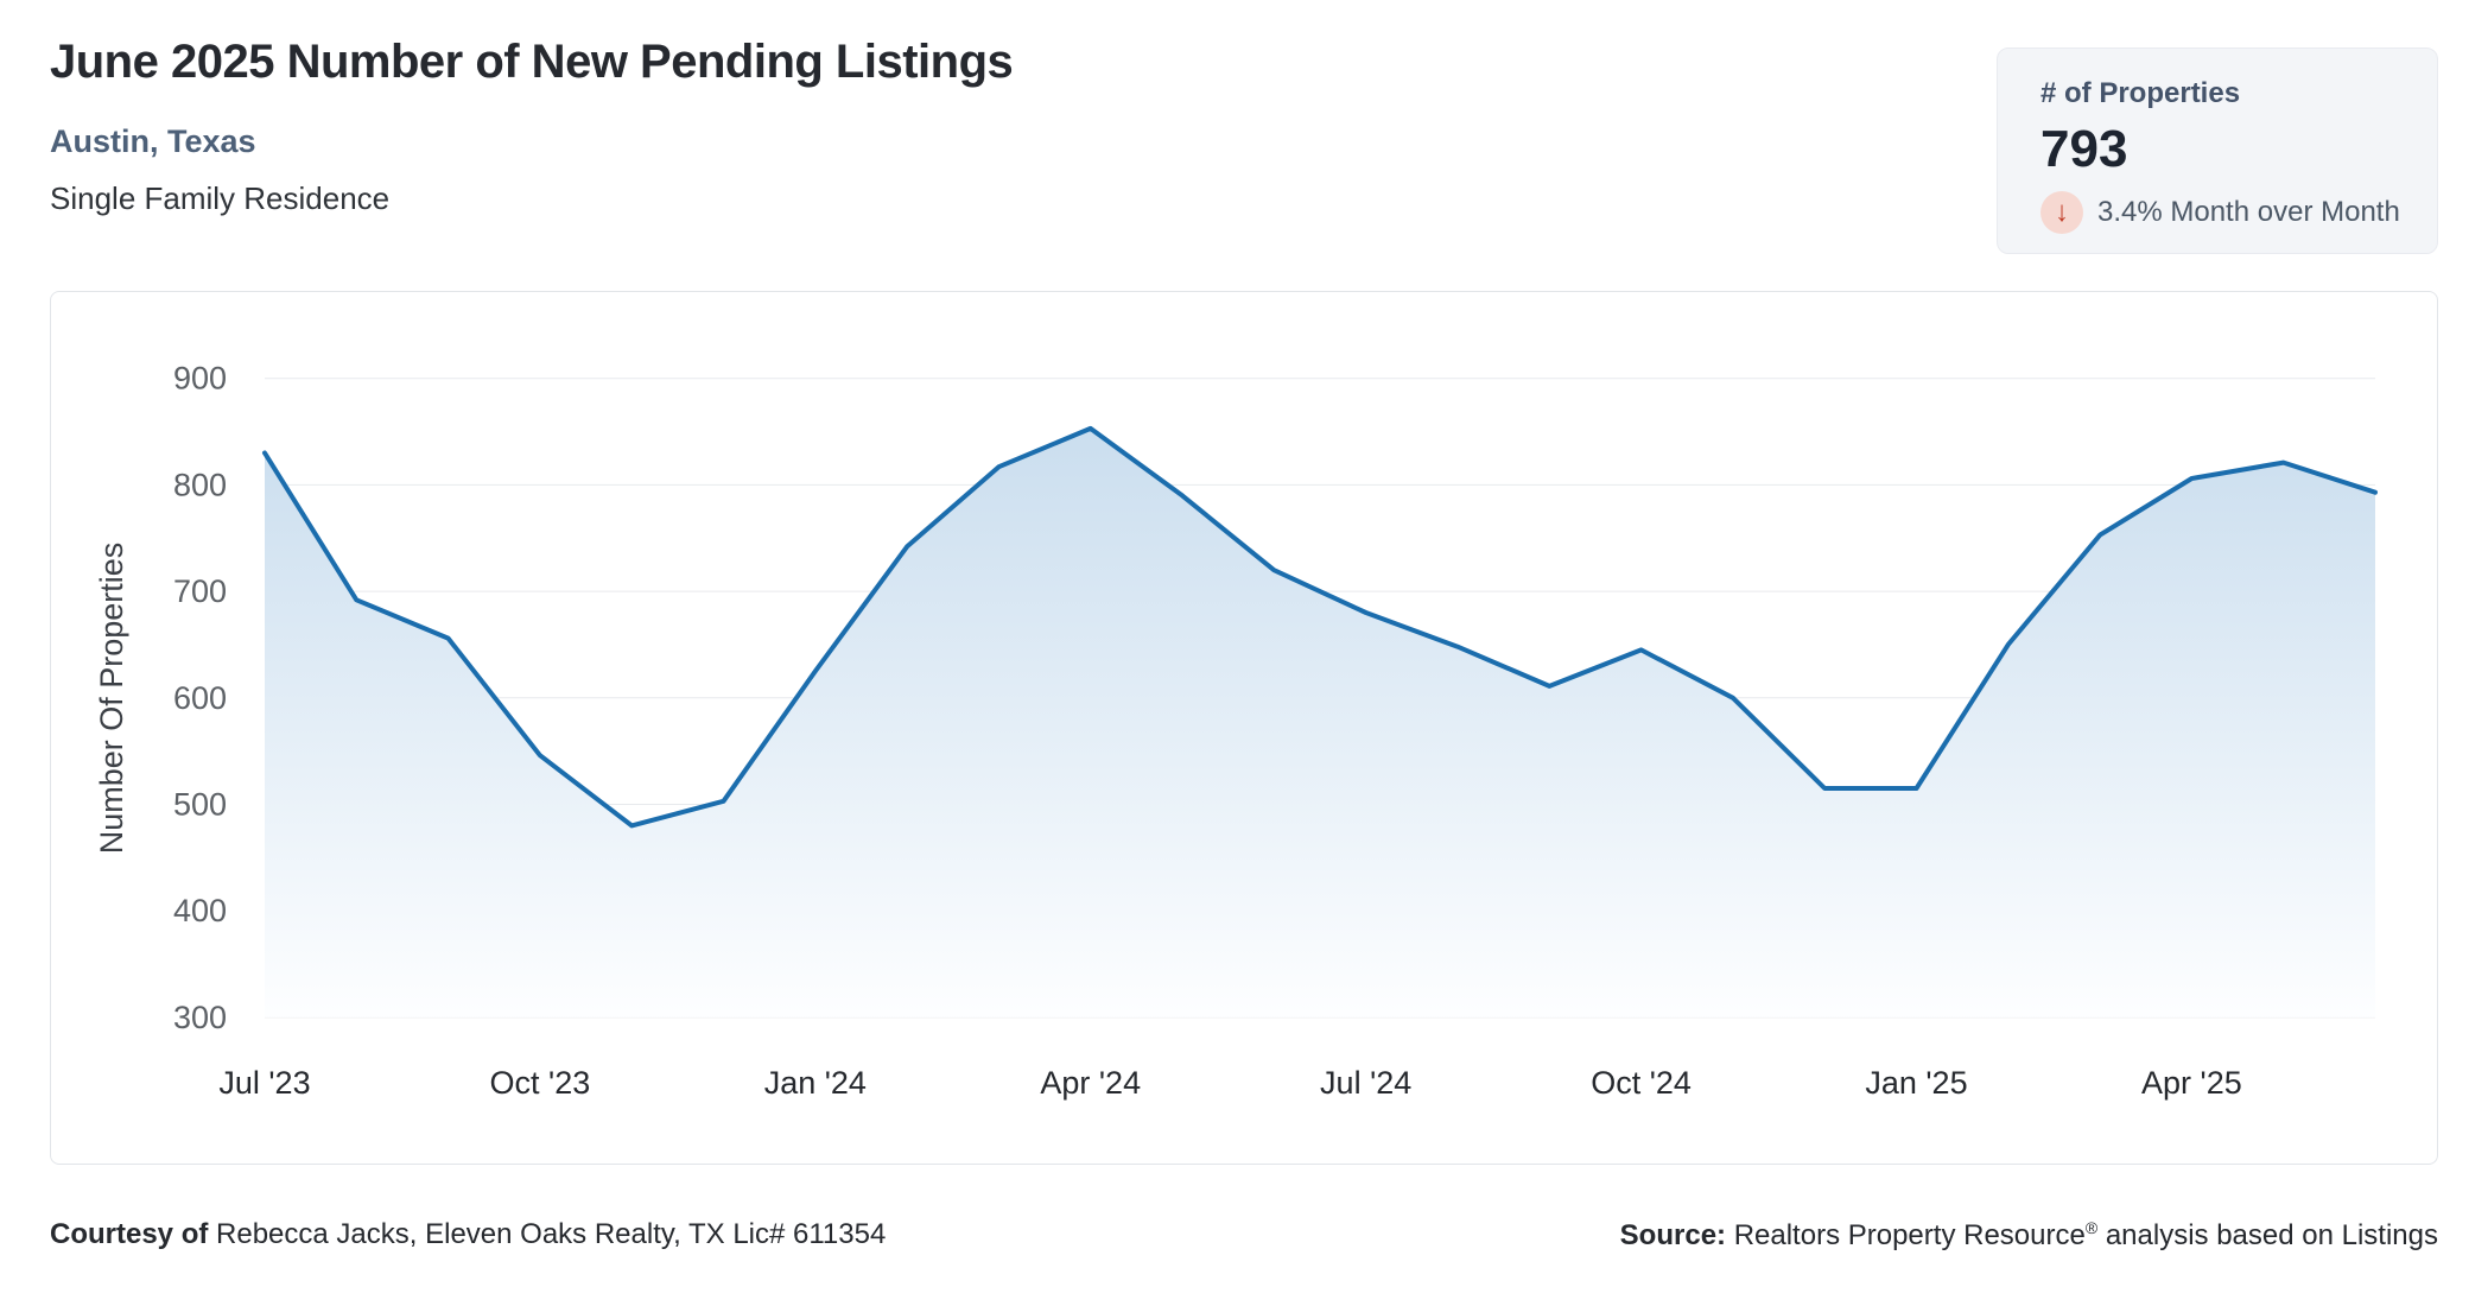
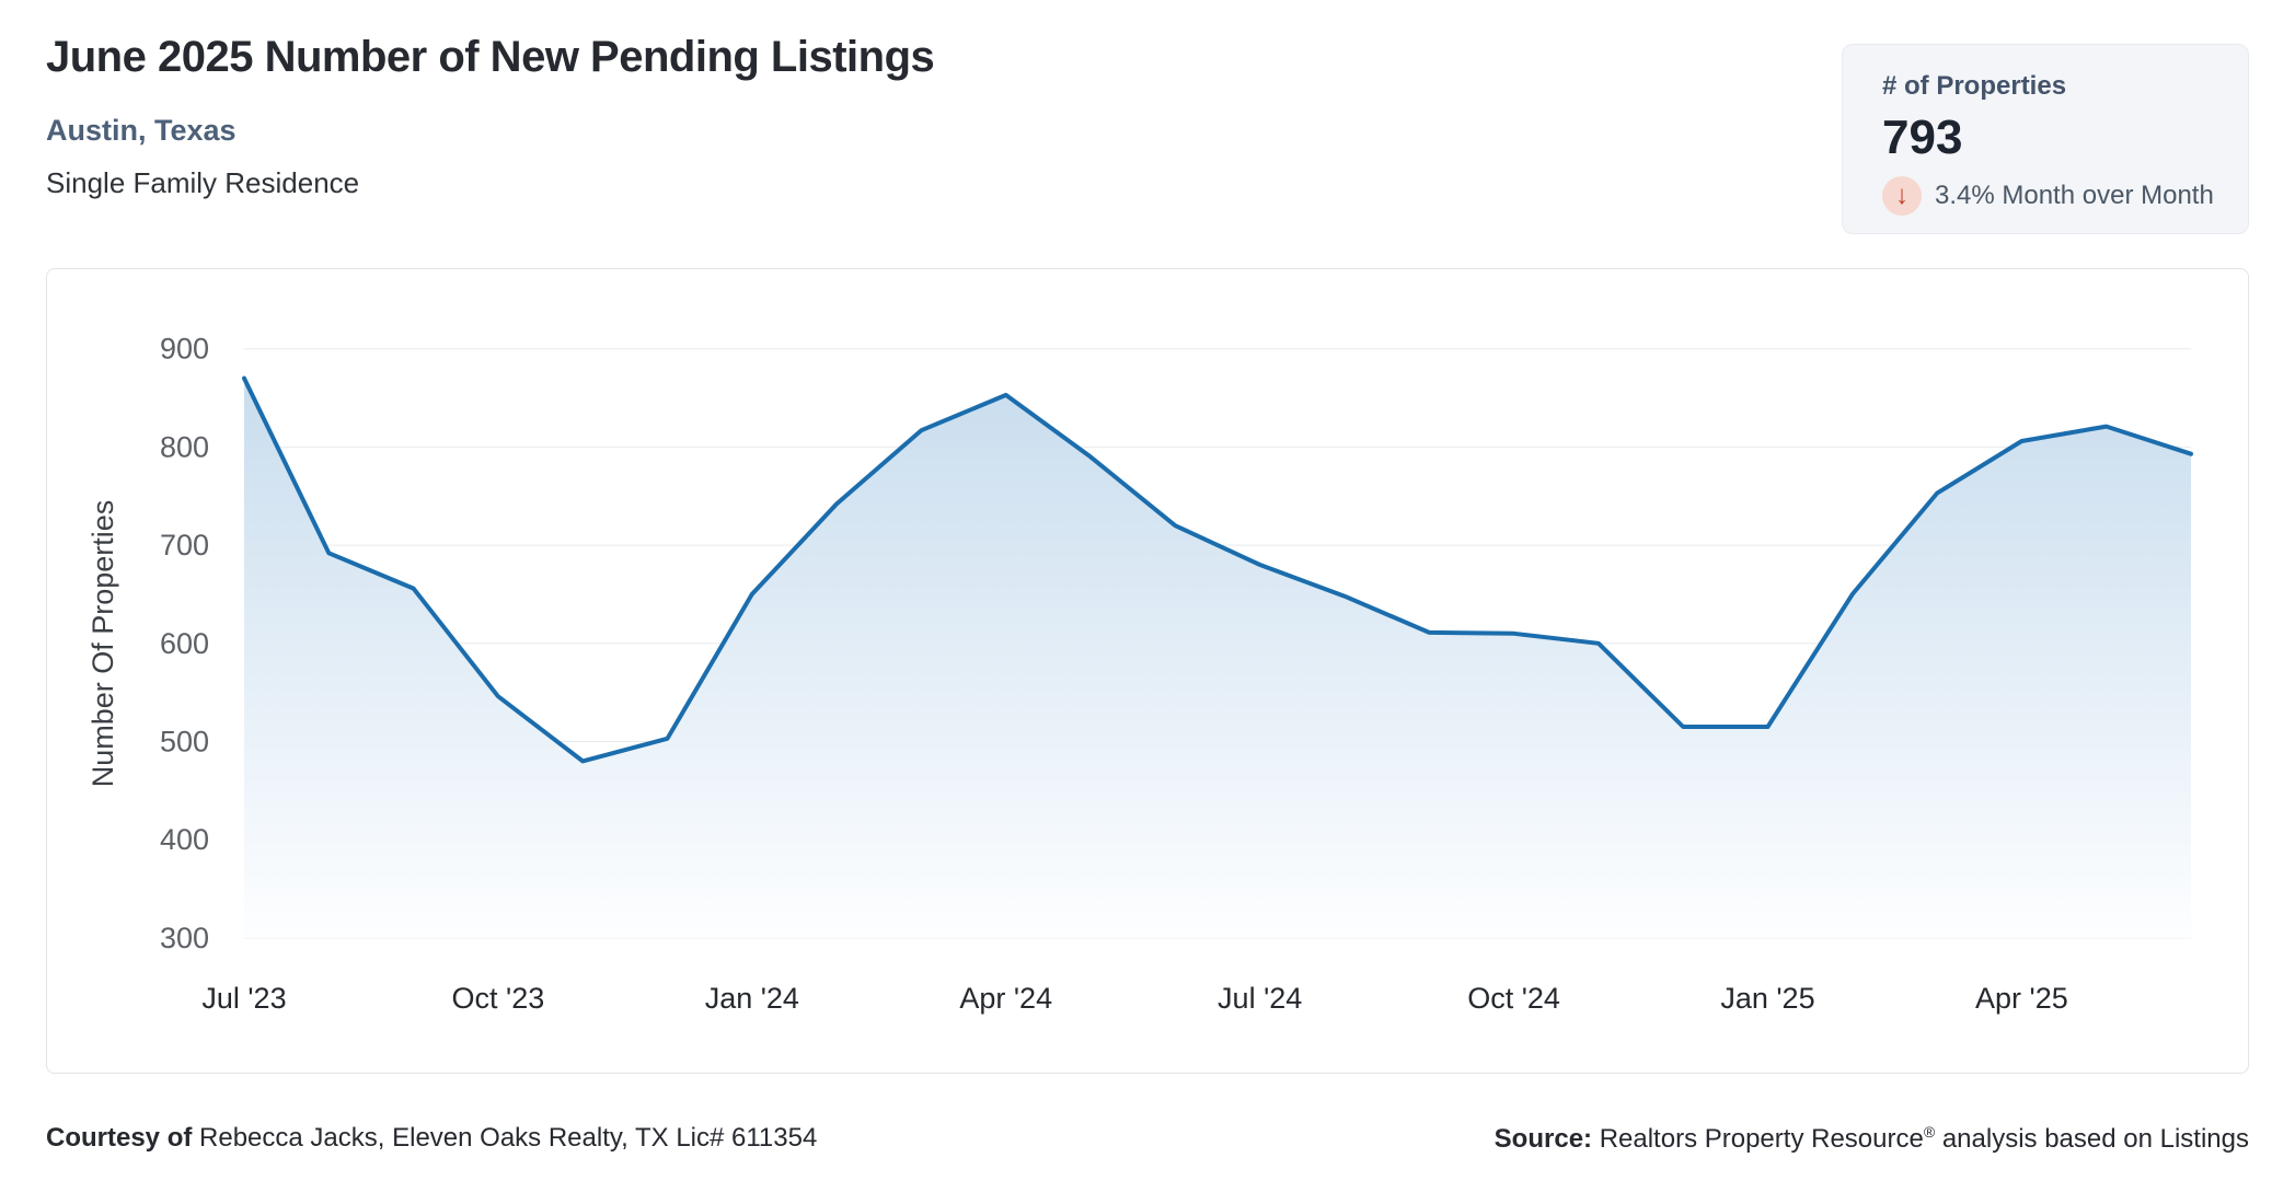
Jul '23: 830 -> 870
Jan '24: 620 -> 650
Oct '24: 640 -> 610
